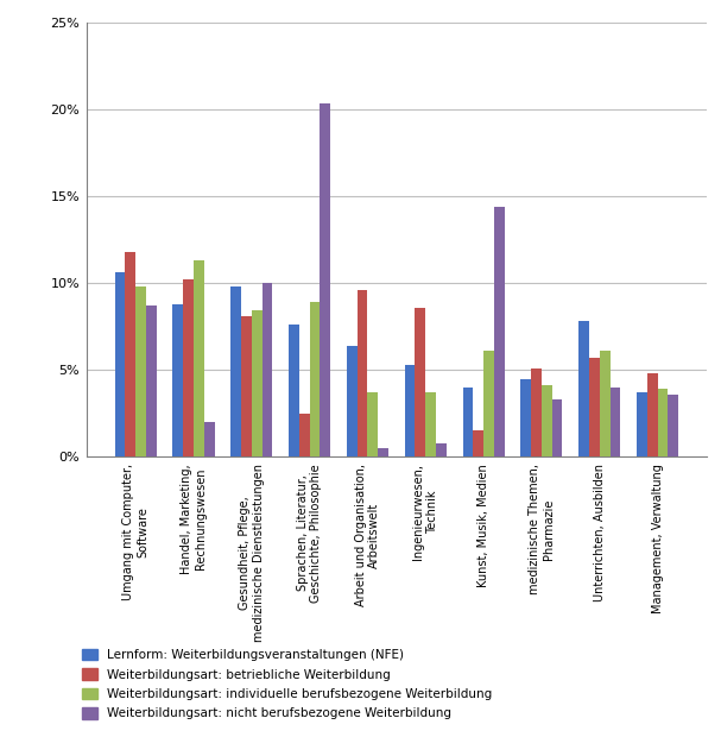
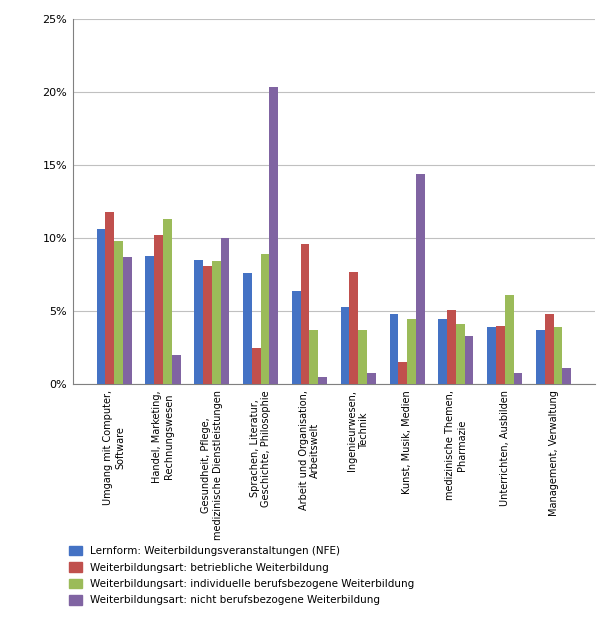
Lernform: Weiterbildungsveranstaltungen (NFE)/Gesundheit, Pflege, medizinische Dienstleistungen: 9.8% -> 8.5%
Weiterbildungsart: betriebliche Weiterbildung/Ingenieurwesen, Technik: 8.6% -> 7.7%
Lernform: Weiterbildungsveranstaltungen (NFE)/Kunst, Musik, Medien: 4.0% -> 4.8%
Weiterbildungsart: individuelle berufsbezogene Weiterbildung/Kunst, Musik, Medien: 6.1% -> 4.5%
Lernform: Weiterbildungsveranstaltungen (NFE)/Unterrichten, Ausbilden: 7.8% -> 3.9%
Weiterbildungsart: betriebliche Weiterbildung/Unterrichten, Ausbilden: 5.7% -> 4.0%
Weiterbildungsart: nicht berufsbezogene Weiterbildung/Unterrichten, Ausbilden: 4.0% -> 0.8%
Weiterbildungsart: nicht berufsbezogene Weiterbildung/Management, Verwaltung: 3.6% -> 1.1%
